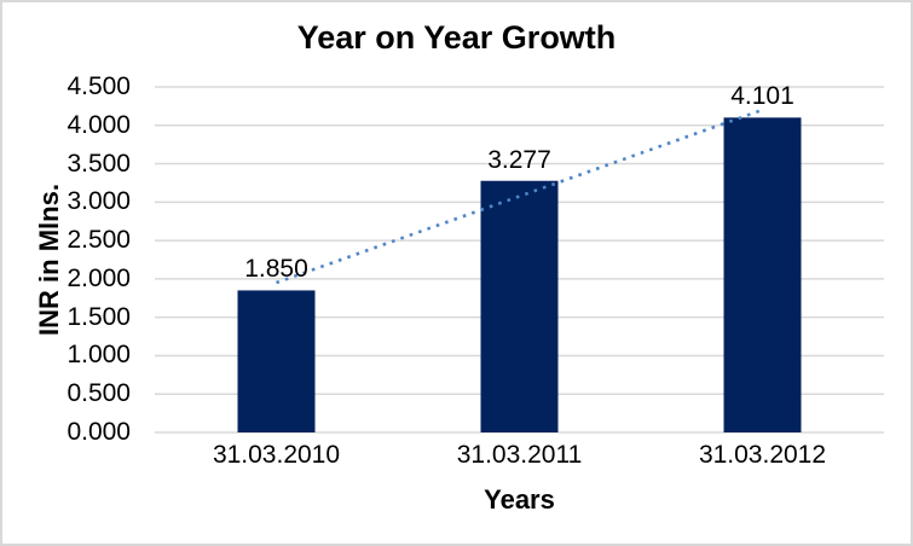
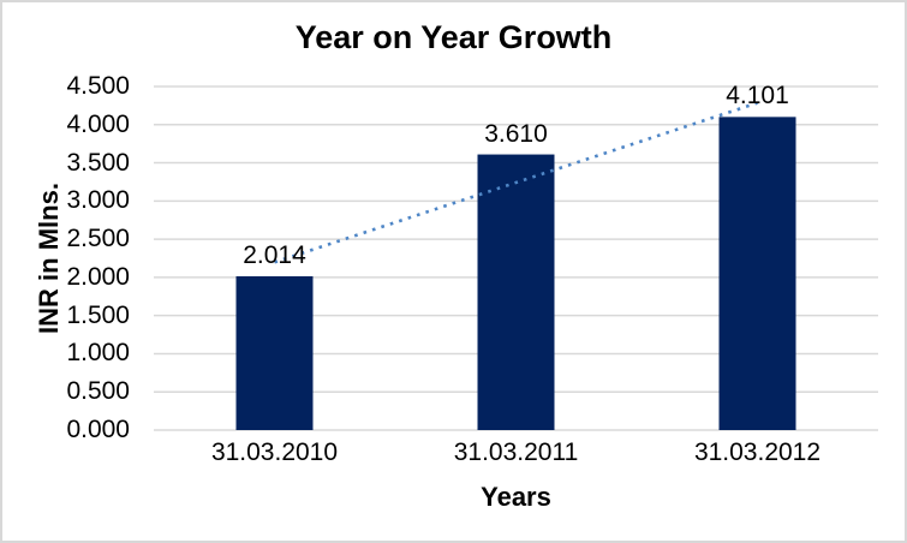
31.03.2010: 1.850 -> 2.014
31.03.2011: 3.277 -> 3.610
